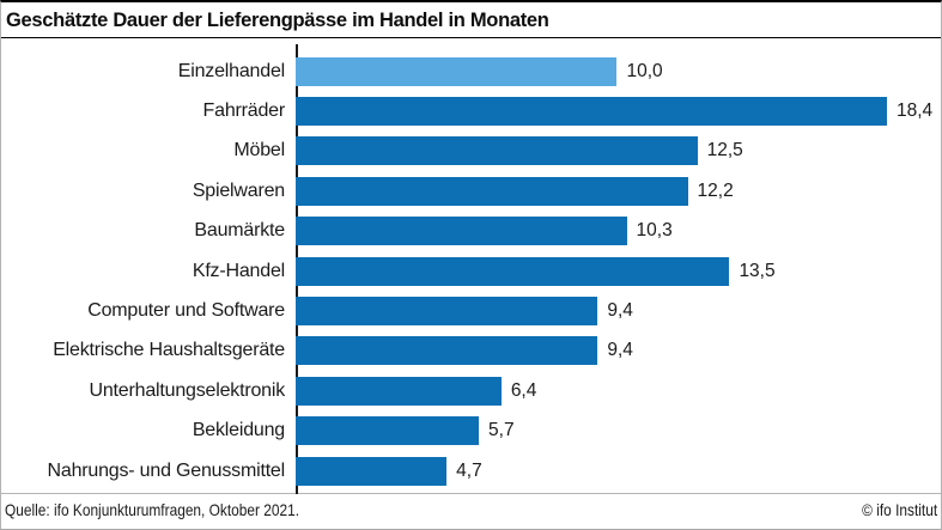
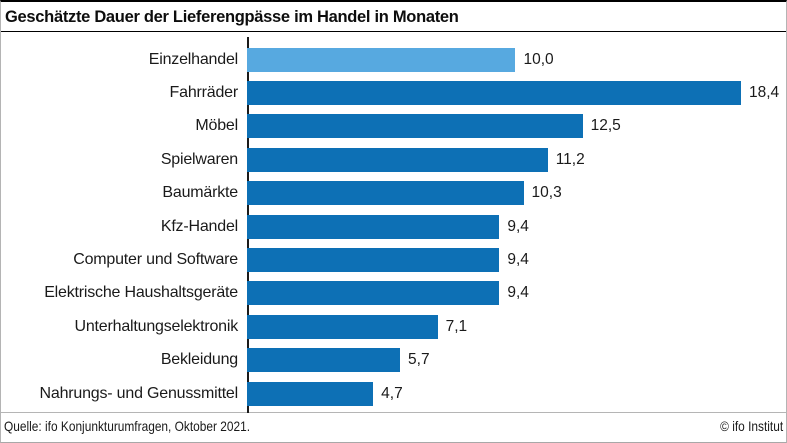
Spielwaren: 12,2 -> 11,2
Kfz-Handel: 13,5 -> 9,4
Unterhaltungselektronik: 6,4 -> 7,1
